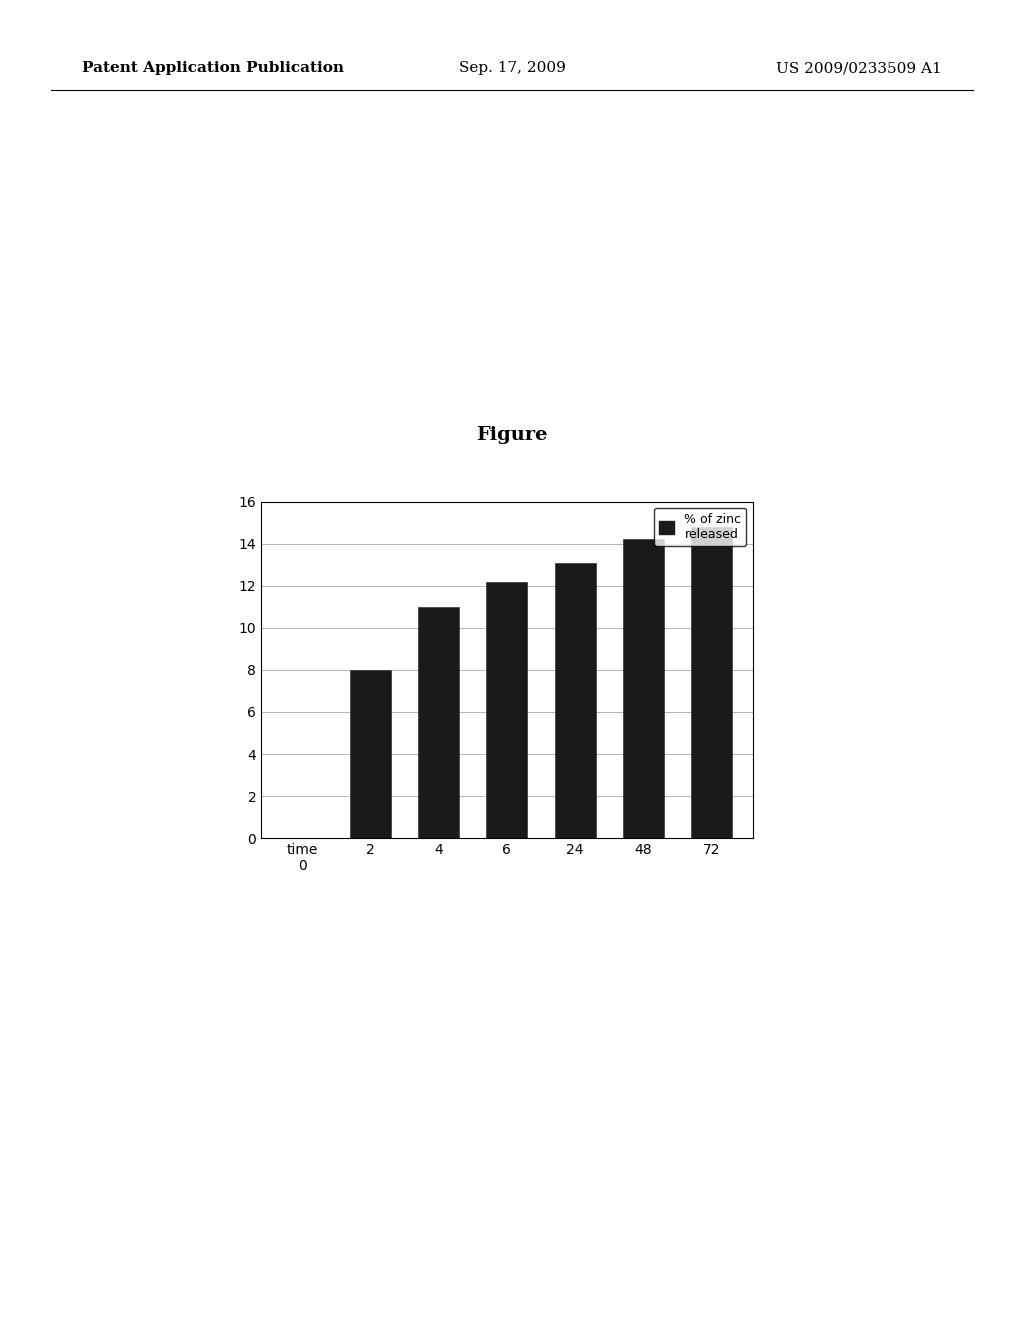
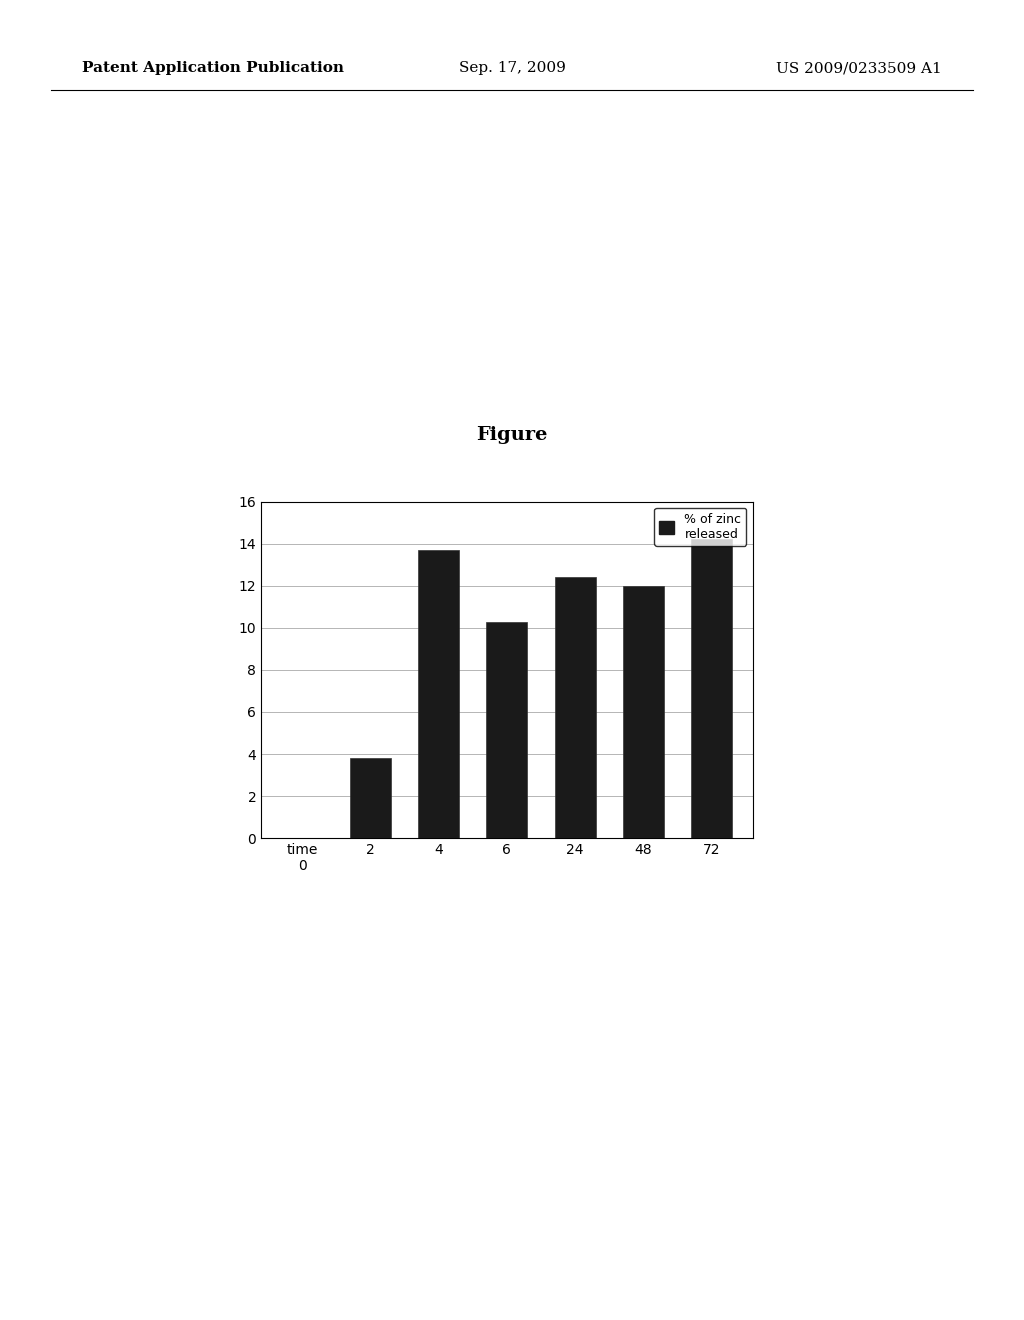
2: 8.0 -> 3.8
4: 11.0 -> 13.7
6: 12.2 -> 10.3
24: 13.1 -> 12.4
48: 14.2 -> 12.0
72: 14.8 -> 14.2
